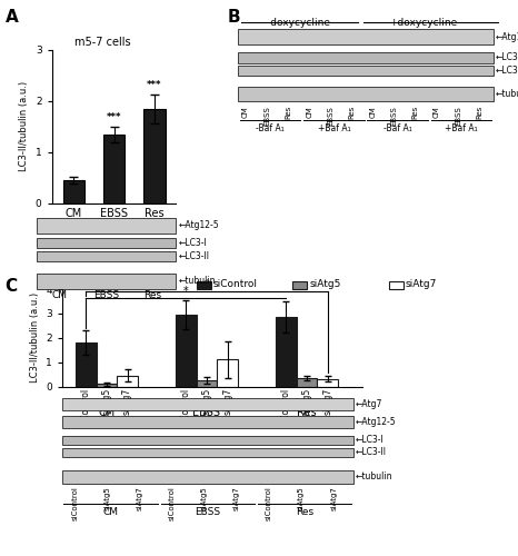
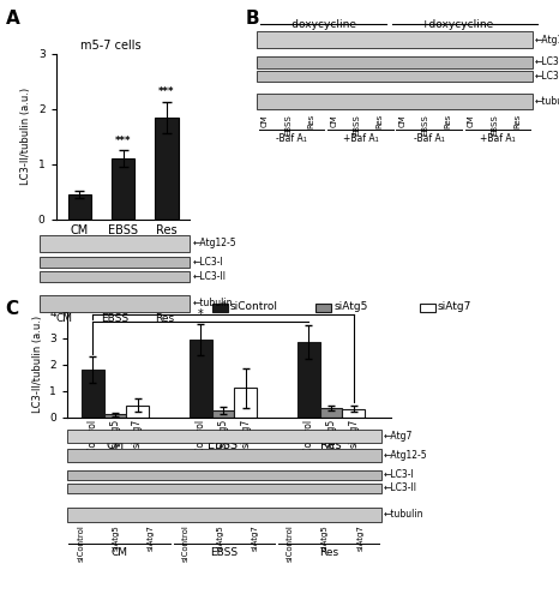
m5-7 cells/EBSS: 1.35 -> 1.10
